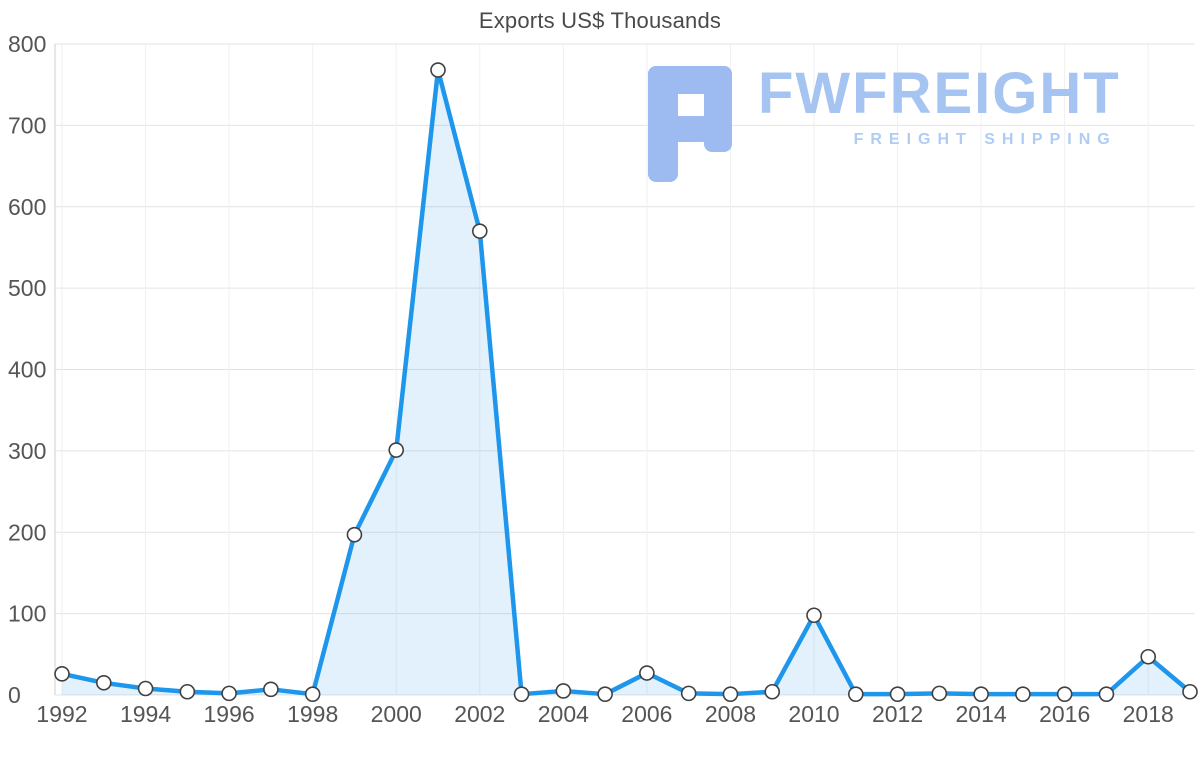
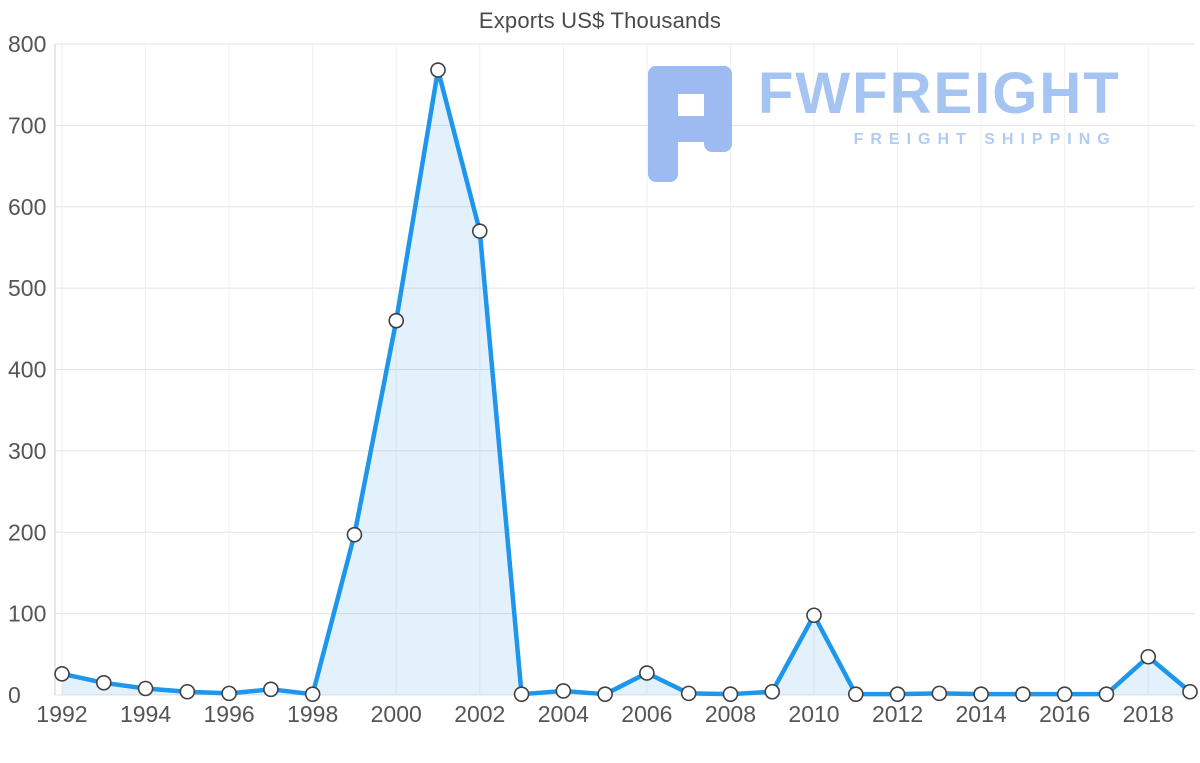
2000: 300 -> 460
